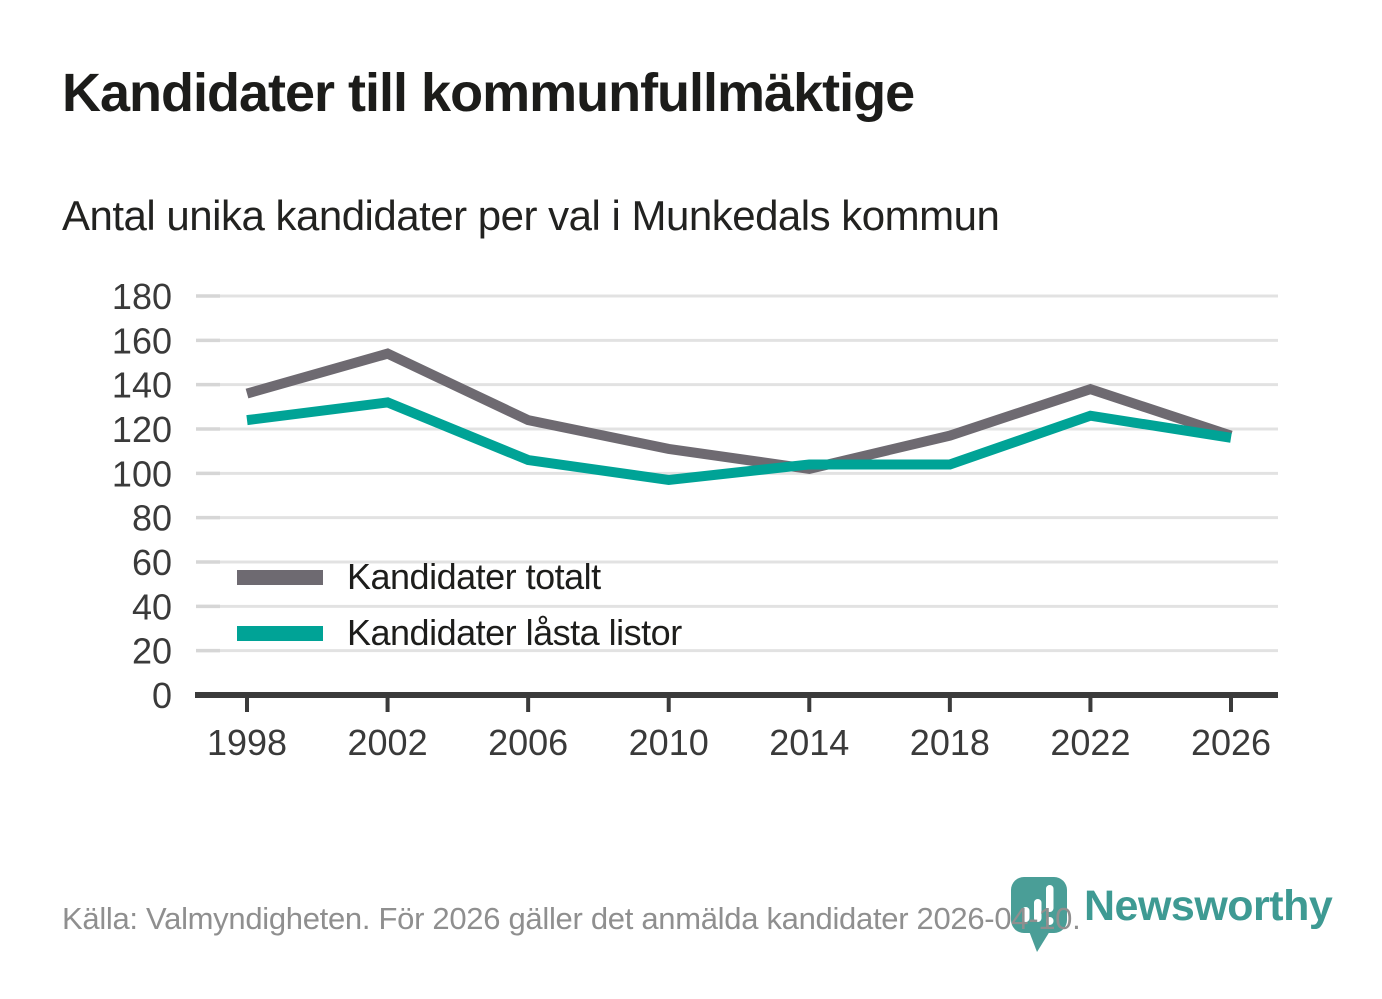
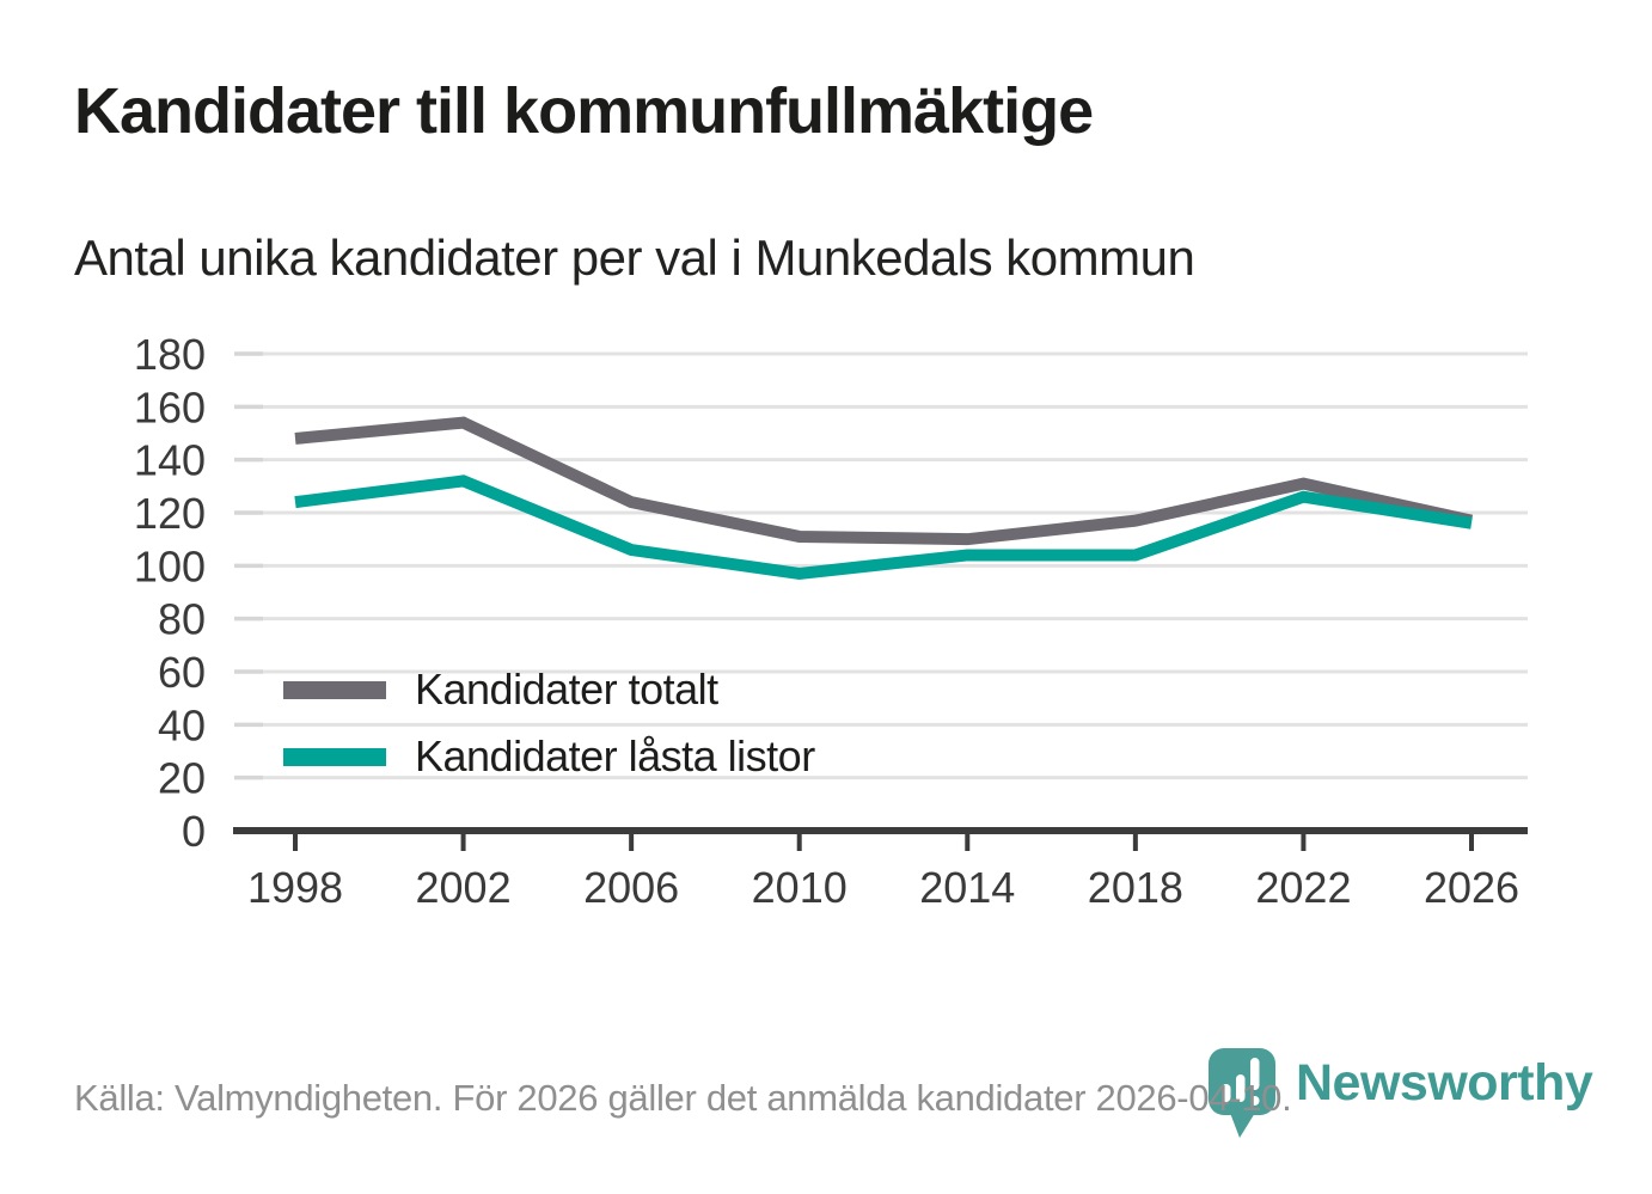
Kandidater totalt/1998: 136 -> 148
Kandidater totalt/2014: 102 -> 110
Kandidater totalt/2022: 138 -> 131
